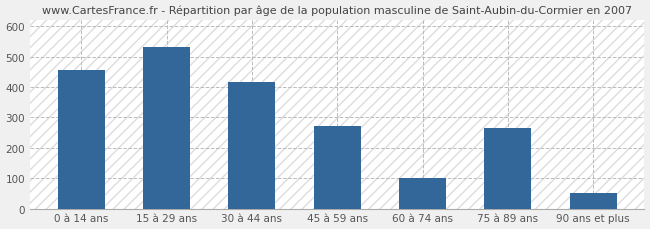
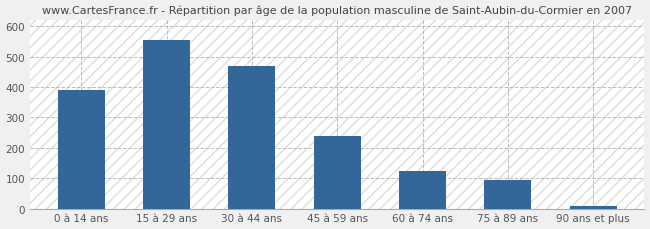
0 à 14 ans: 455 -> 390
15 à 29 ans: 530 -> 555
30 à 44 ans: 415 -> 468
45 à 59 ans: 270 -> 237
60 à 74 ans: 100 -> 125
75 à 89 ans: 265 -> 95
90 ans et plus: 50 -> 8
